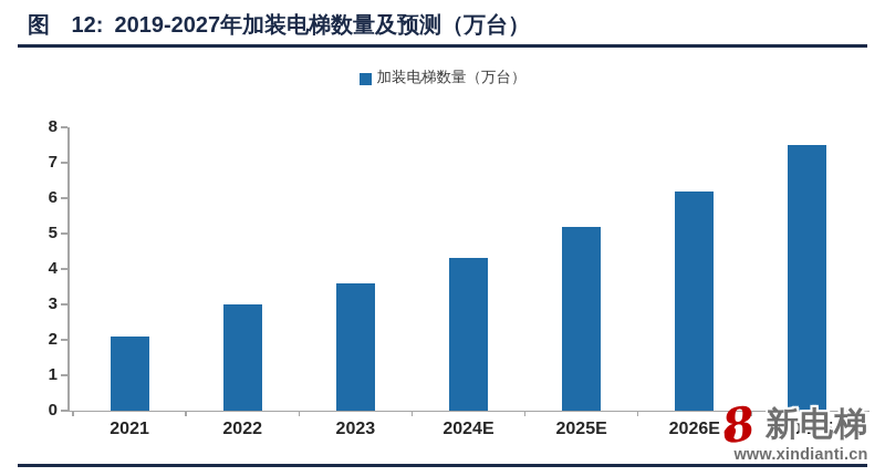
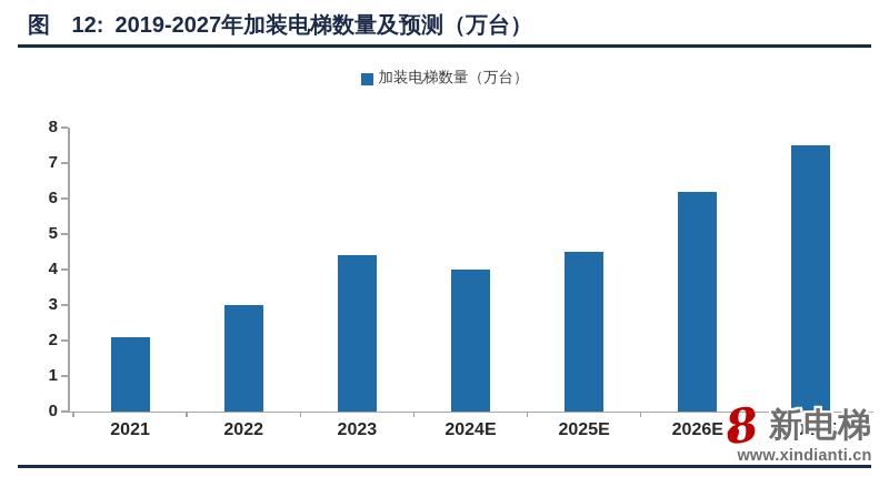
2023: 3.6 -> 4.4
2024E: 4.3 -> 4.0
2025E: 5.2 -> 4.5
